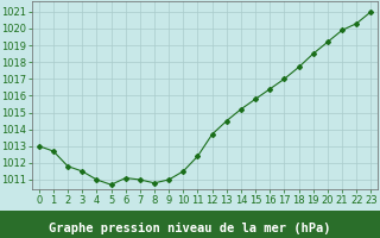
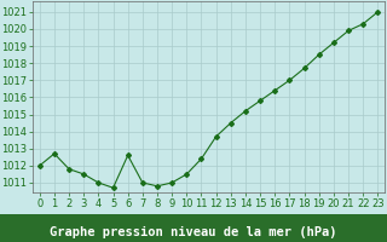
0: 1013.0 -> 1012.0
6: 1011.1 -> 1012.6
